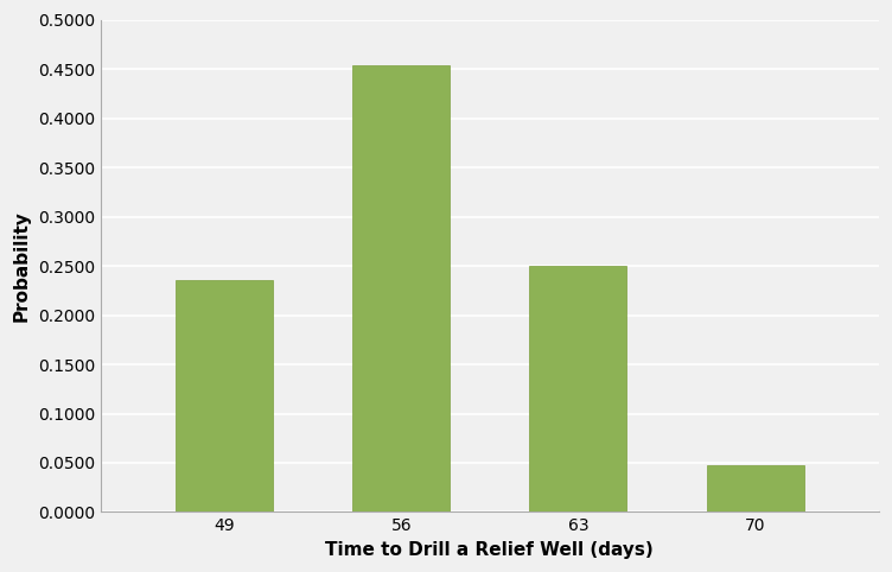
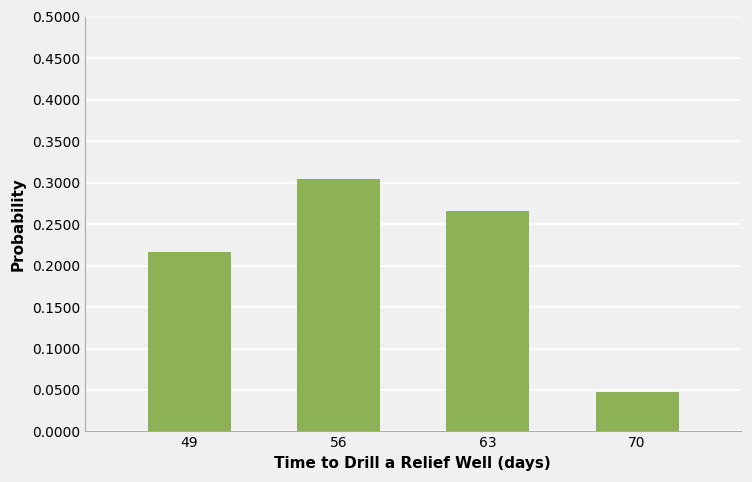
49: 0.235 -> 0.216
56: 0.454 -> 0.304
63: 0.250 -> 0.266
